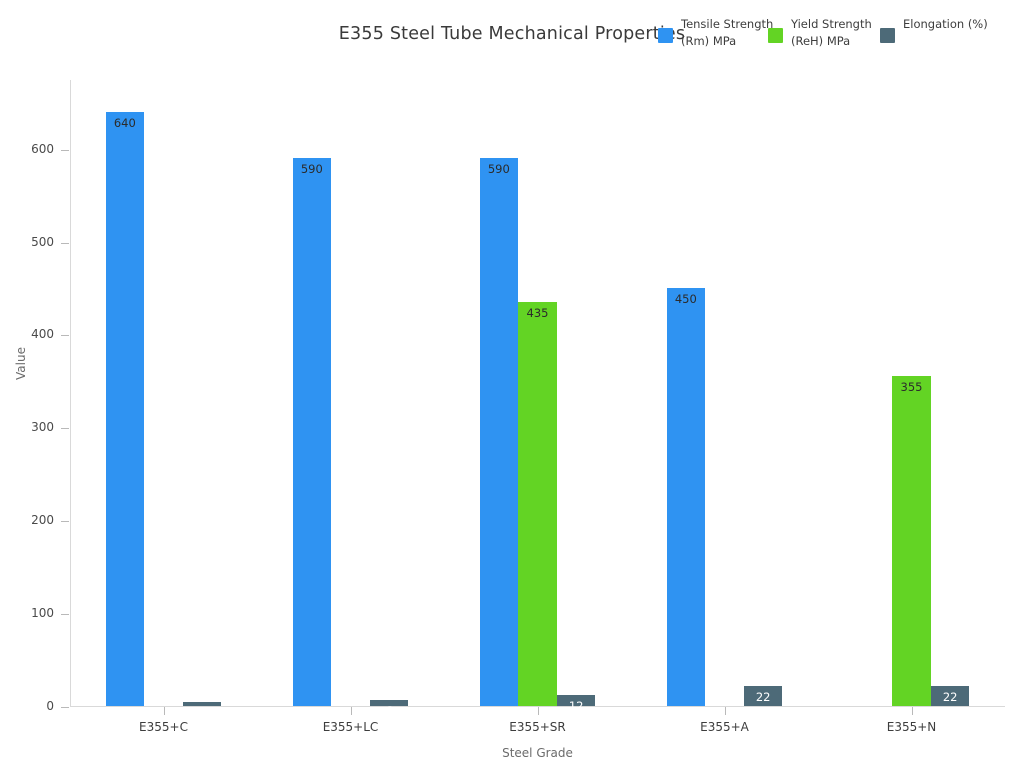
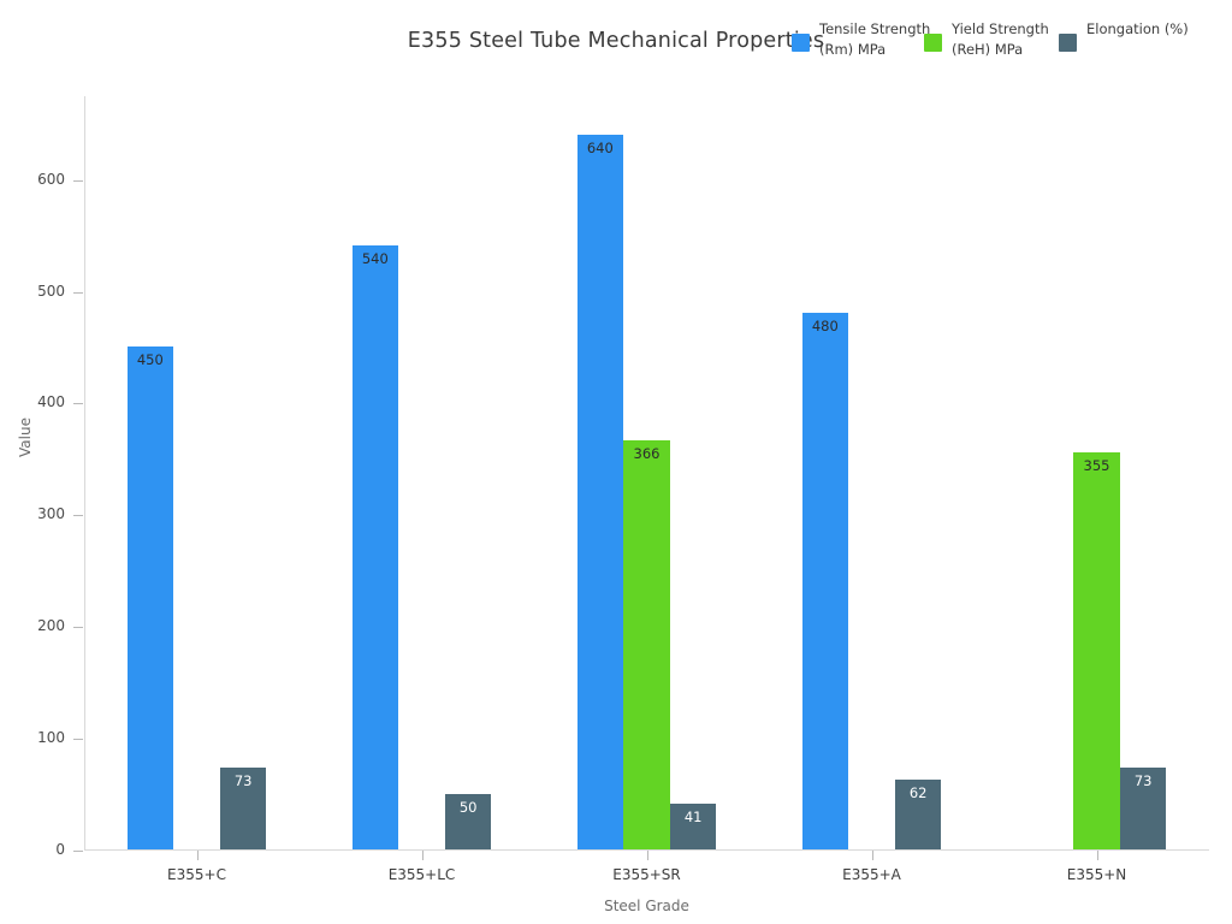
Tensile Strength (Rm) MPa/E355+C: 640 -> 450
Elongation (%)/E355+C: 4 -> 73
Tensile Strength (Rm) MPa/E355+LC: 590 -> 540
Elongation (%)/E355+LC: 6 -> 50
Tensile Strength (Rm) MPa/E355+SR: 590 -> 640
Yield Strength (ReH) MPa/E355+SR: 435 -> 366
Elongation (%)/E355+SR: 12 -> 41
Tensile Strength (Rm) MPa/E355+A: 450 -> 480
Elongation (%)/E355+A: 22 -> 62
Elongation (%)/E355+N: 22 -> 73
